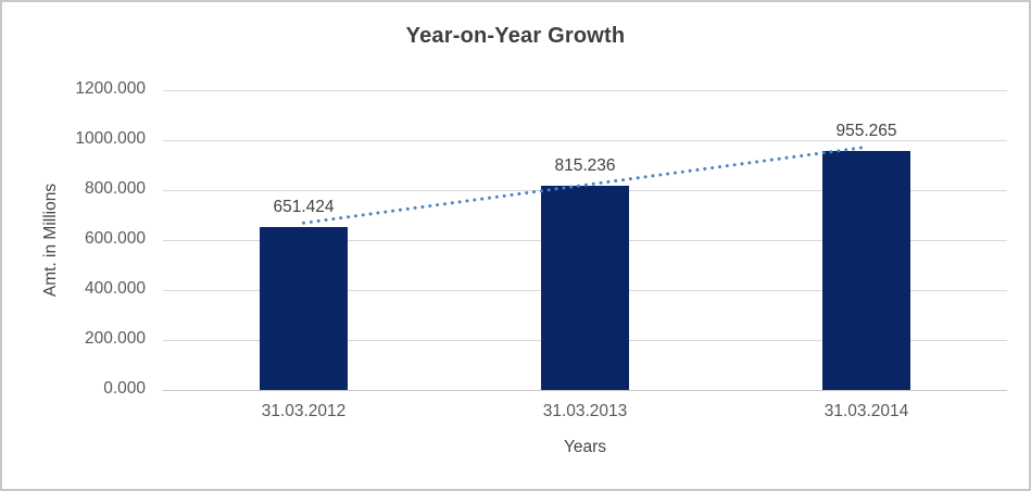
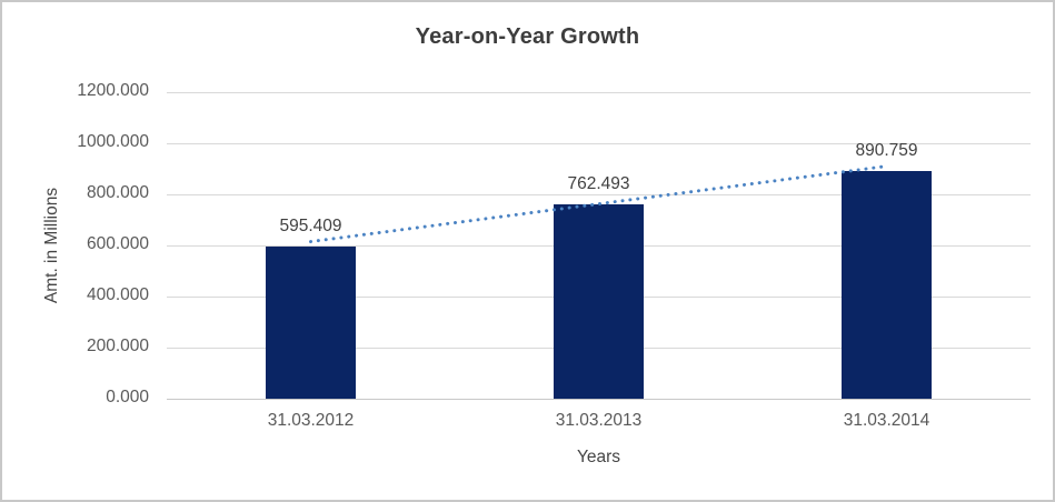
31.03.2012: 651.424 -> 595.409
31.03.2013: 815.236 -> 762.493
31.03.2014: 955.265 -> 890.759
